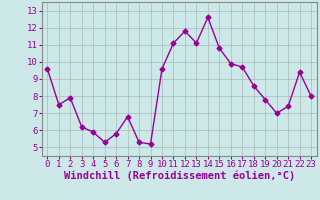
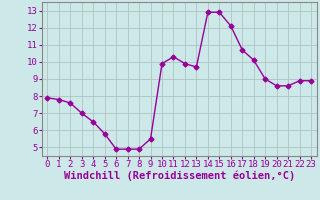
0: 9.6 -> 7.9
1: 7.5 -> 7.8
2: 7.9 -> 7.6
3: 6.2 -> 7.0
4: 5.9 -> 6.5
5: 5.3 -> 5.8
6: 5.8 -> 4.9
7: 6.8 -> 4.9
8: 5.3 -> 4.9
9: 5.2 -> 5.5
10: 9.6 -> 9.9
11: 11.1 -> 10.3
12: 11.8 -> 9.9
13: 11.1 -> 9.7
14: 12.6 -> 12.9
15: 10.8 -> 12.9
16: 9.9 -> 12.1
17: 9.7 -> 10.7
18: 8.6 -> 10.1
19: 7.8 -> 9.0
20: 7.0 -> 8.6
21: 7.4 -> 8.6
22: 9.4 -> 8.9
23: 8.0 -> 8.9
